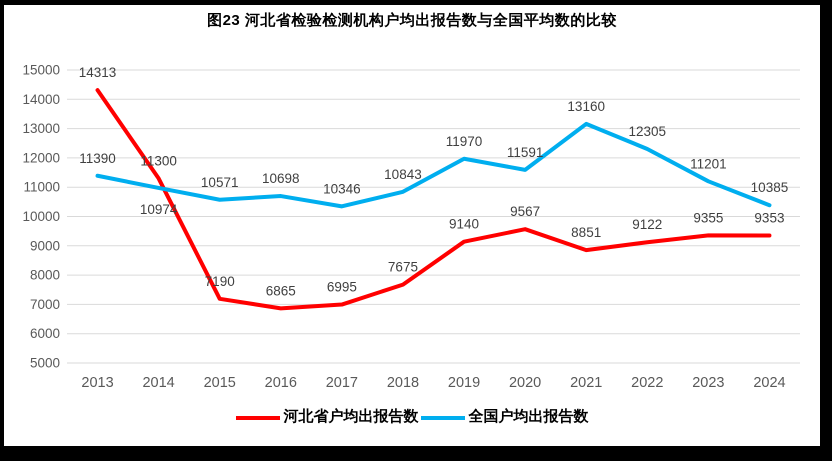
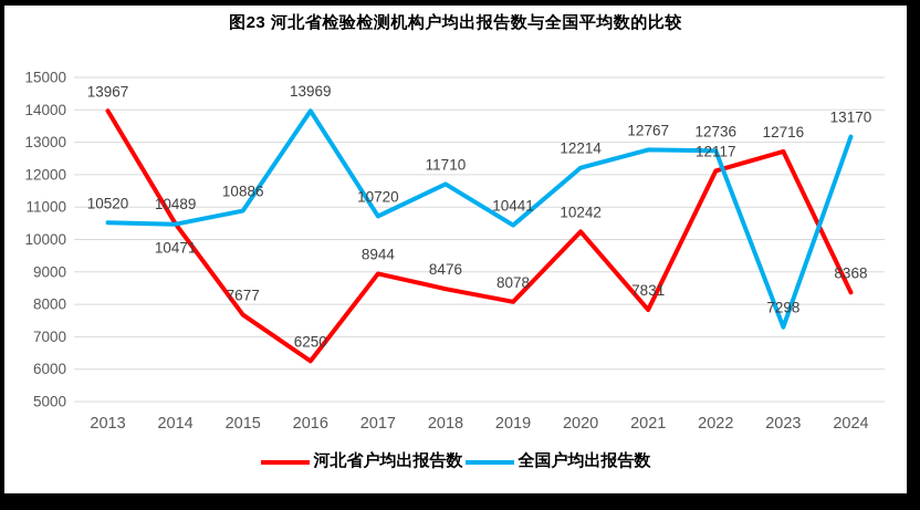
河北省户均出报告数/2013: 14313 -> 13967
全国户均出报告数/2013: 11390 -> 10520
河北省户均出报告数/2014: 11300 -> 10489
全国户均出报告数/2014: 10974 -> 10471
河北省户均出报告数/2015: 7190 -> 7677
全国户均出报告数/2015: 10571 -> 10886
河北省户均出报告数/2016: 6865 -> 6250
全国户均出报告数/2016: 10698 -> 13969
河北省户均出报告数/2017: 6995 -> 8944
全国户均出报告数/2017: 10346 -> 10720
河北省户均出报告数/2018: 7675 -> 8476
全国户均出报告数/2018: 10843 -> 11710
河北省户均出报告数/2019: 9140 -> 8078
全国户均出报告数/2019: 11970 -> 10441
河北省户均出报告数/2020: 9567 -> 10242
全国户均出报告数/2020: 11591 -> 12214
河北省户均出报告数/2021: 8851 -> 7831
全国户均出报告数/2021: 13160 -> 12767
河北省户均出报告数/2022: 9122 -> 12117
全国户均出报告数/2022: 12305 -> 12736
河北省户均出报告数/2023: 9355 -> 12716
全国户均出报告数/2023: 11201 -> 7298
河北省户均出报告数/2024: 9353 -> 8368
全国户均出报告数/2024: 10385 -> 13170
